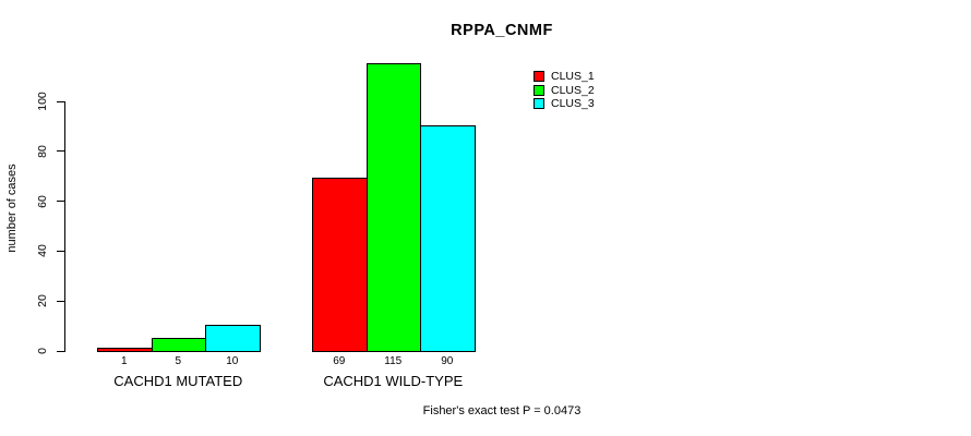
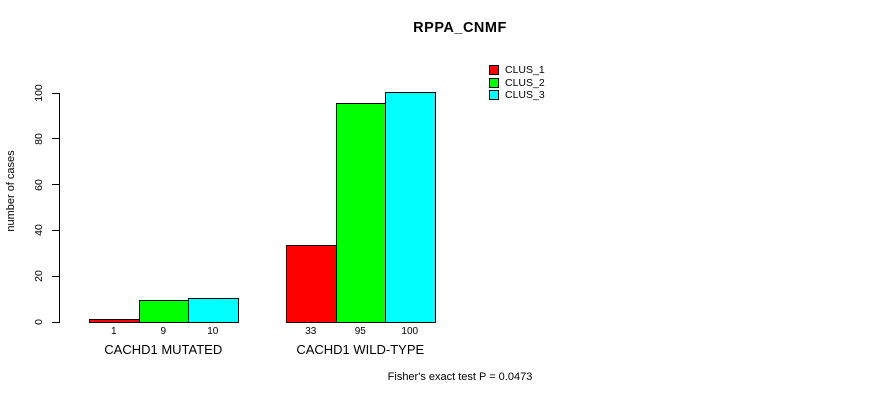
CLUS_2/CACHD1 MUTATED: 5 -> 9
CLUS_1/CACHD1 WILD-TYPE: 69 -> 33
CLUS_2/CACHD1 WILD-TYPE: 115 -> 95
CLUS_3/CACHD1 WILD-TYPE: 90 -> 100
